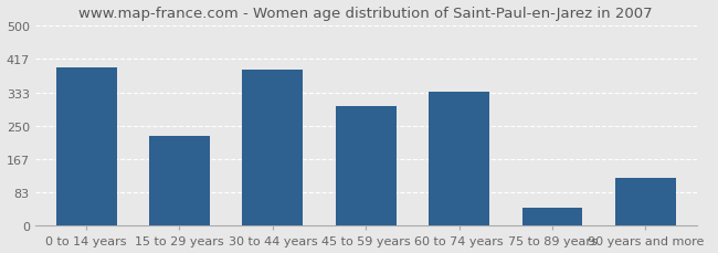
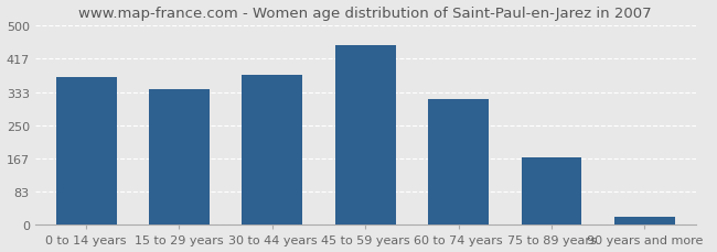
0 to 14 years: 395 -> 370
15 to 29 years: 225 -> 340
30 to 44 years: 390 -> 375
45 to 59 years: 300 -> 450
60 to 74 years: 335 -> 315
75 to 89 years: 45 -> 170
90 years and more: 120 -> 20
